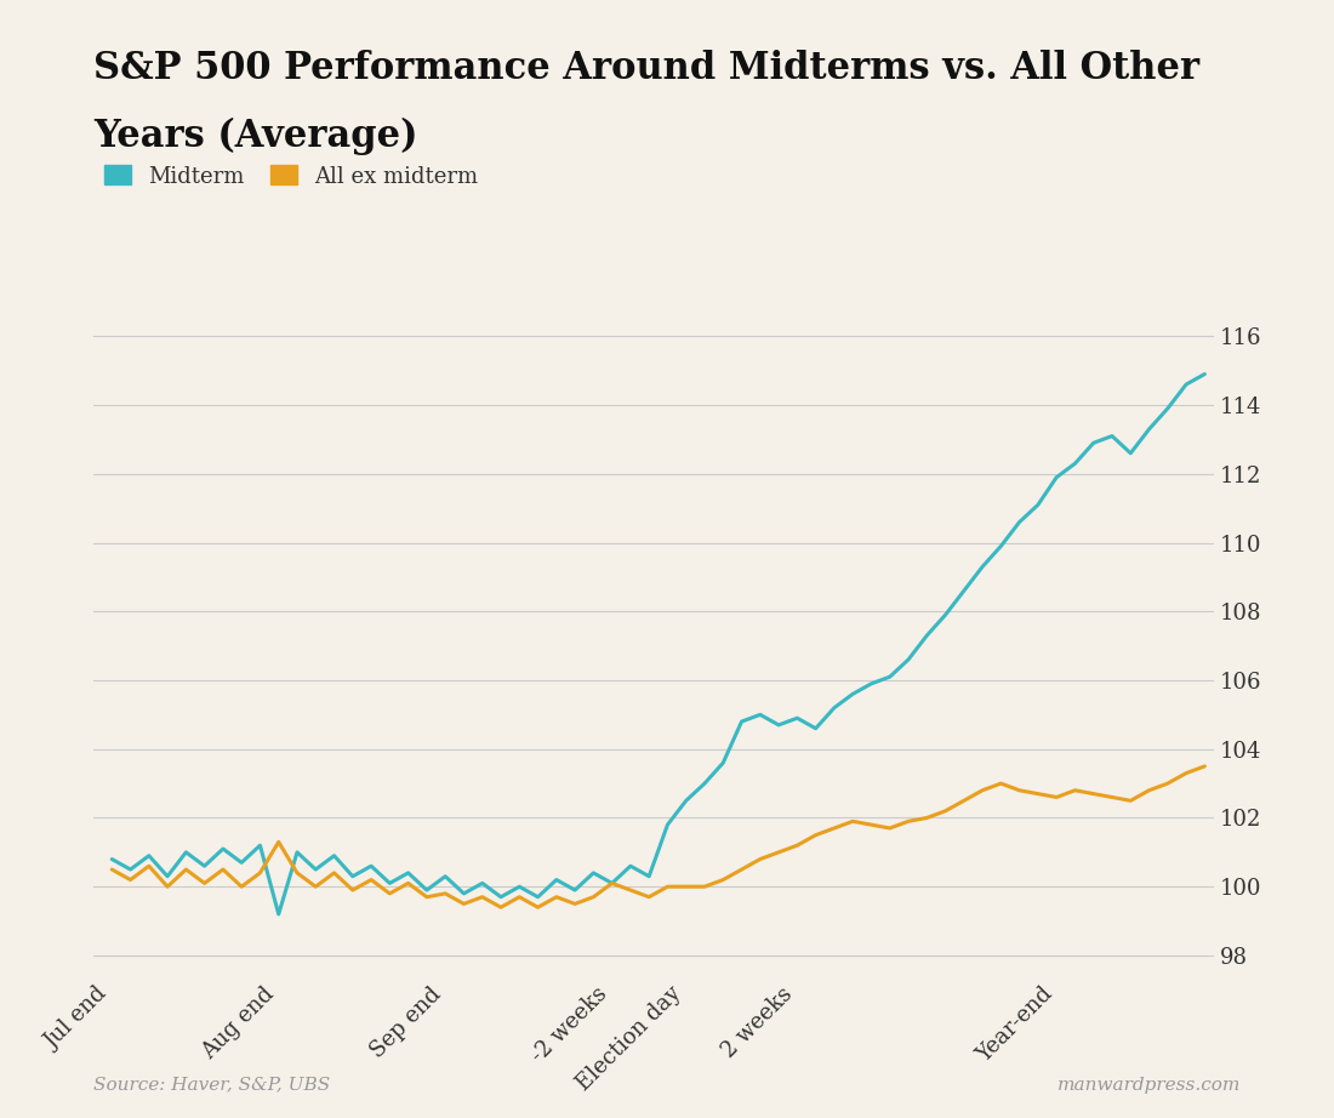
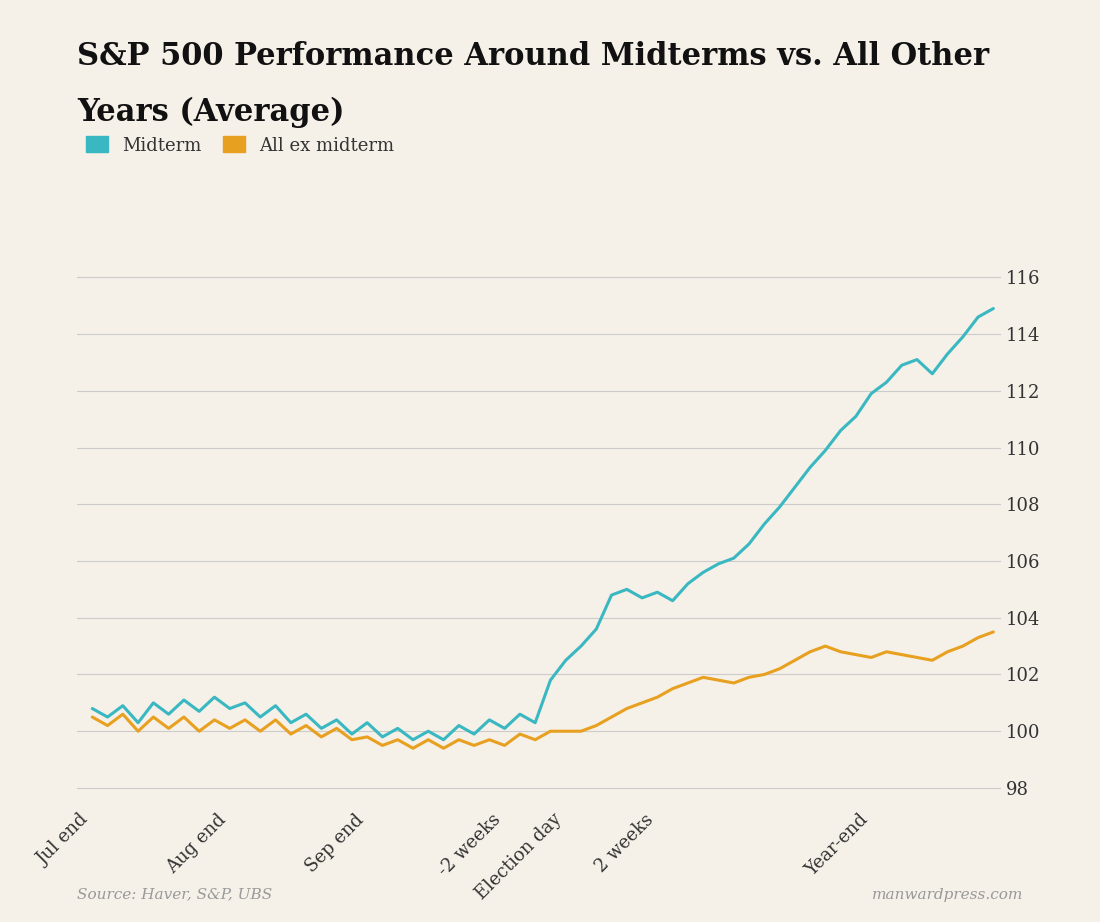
Midterm/Aug end: 99.2 -> 100.8
All ex midterm/Aug end: 101.3 -> 100.1
All ex midterm/-2 weeks: 100.1 -> 99.5
